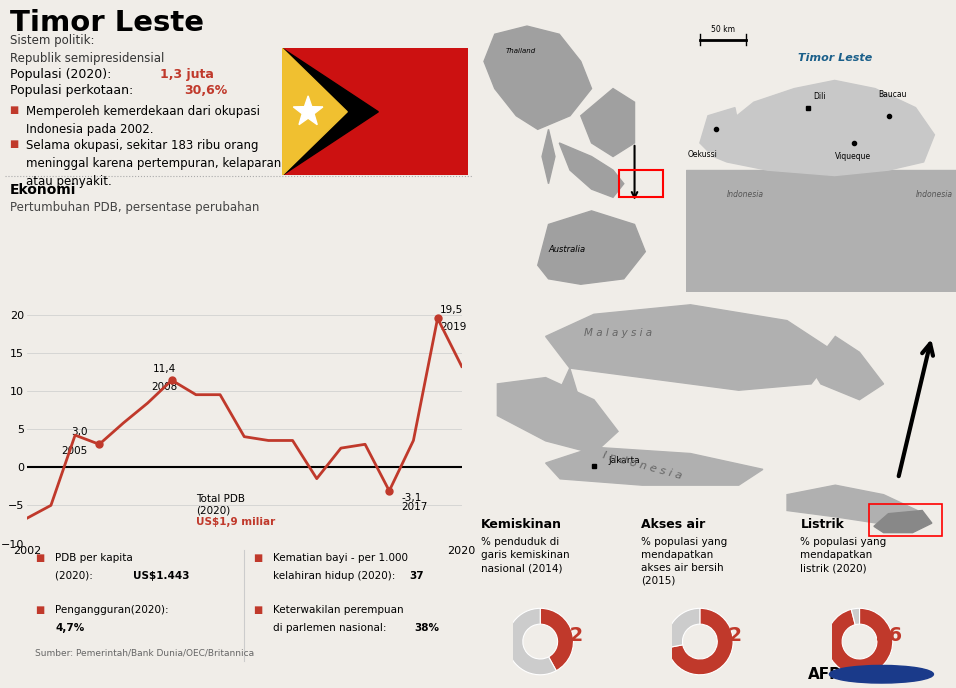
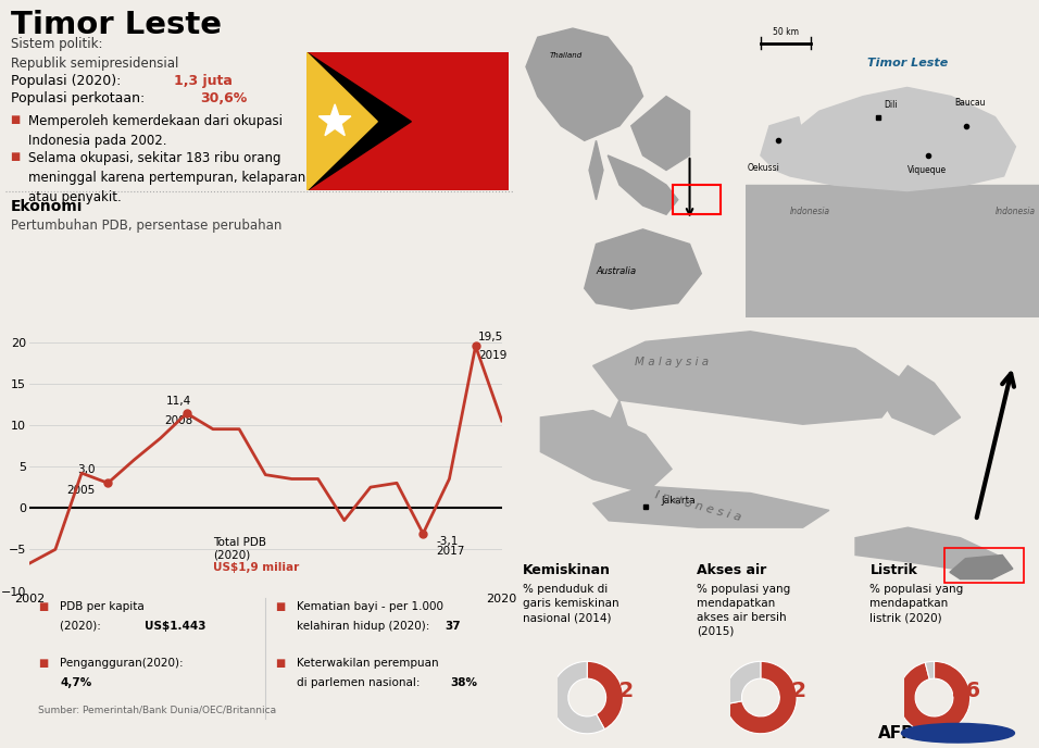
2020: 13.2 -> 10.5
